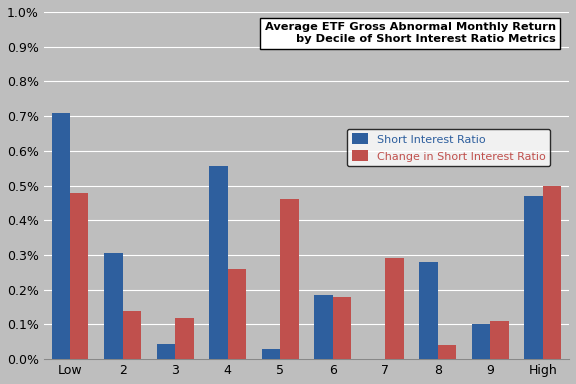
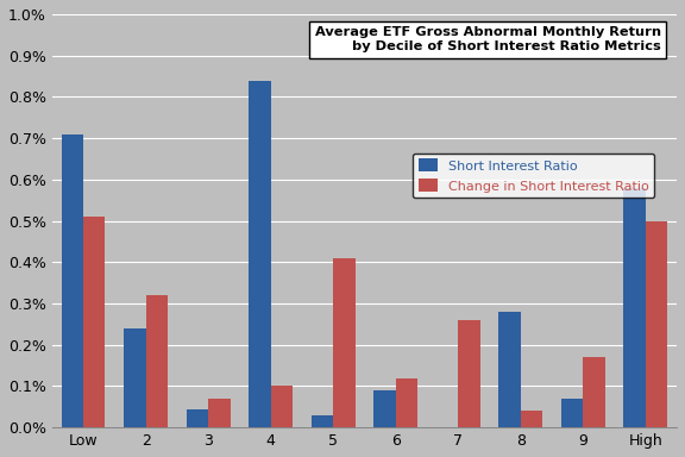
Change in Short Interest Ratio/Low: 0.48% -> 0.51%
Short Interest Ratio/2: 0.305% -> 0.240%
Change in Short Interest Ratio/2: 0.14% -> 0.32%
Change in Short Interest Ratio/3: 0.12% -> 0.07%
Short Interest Ratio/4: 0.555% -> 0.840%
Change in Short Interest Ratio/4: 0.26% -> 0.10%
Change in Short Interest Ratio/5: 0.46% -> 0.41%
Short Interest Ratio/6: 0.185% -> 0.090%
Change in Short Interest Ratio/6: 0.18% -> 0.12%
Change in Short Interest Ratio/7: 0.29% -> 0.26%
Short Interest Ratio/9: 0.100% -> 0.070%
Change in Short Interest Ratio/9: 0.11% -> 0.17%
Short Interest Ratio/High: 0.470% -> 0.580%
